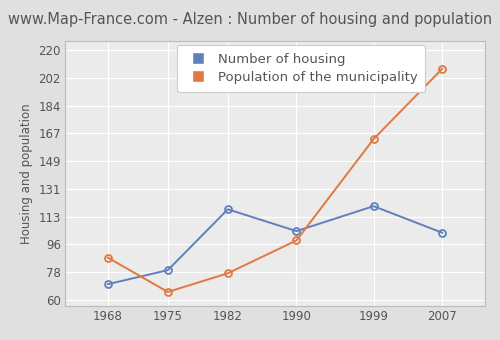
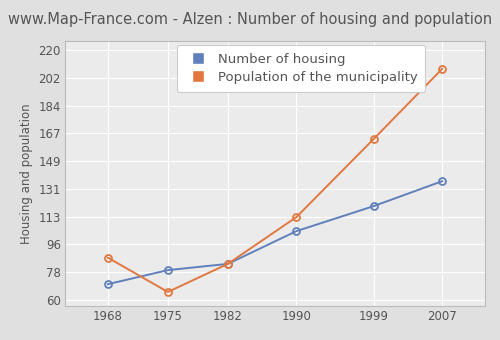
Number of housing/1982: 118 -> 83
Population of the municipality/1982: 77 -> 83
Population of the municipality/1990: 98 -> 113
Number of housing/2007: 103 -> 136
